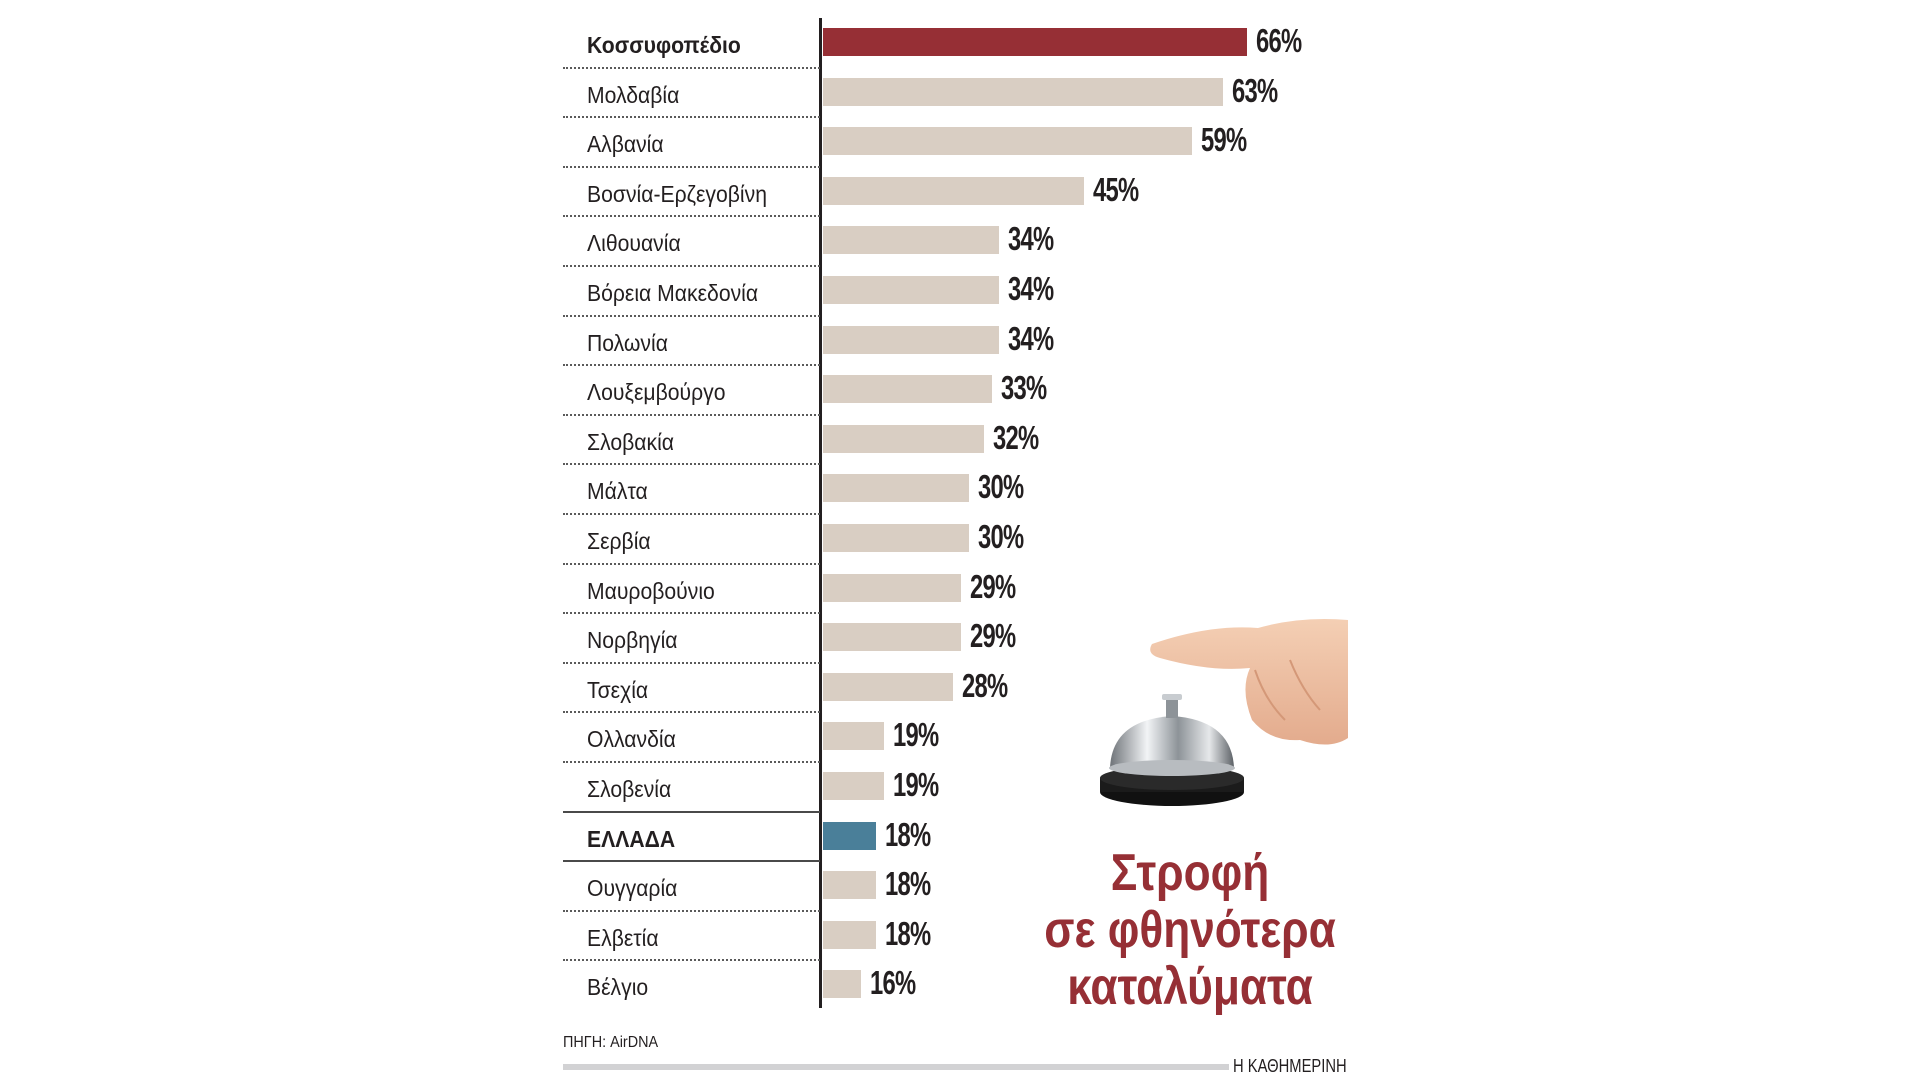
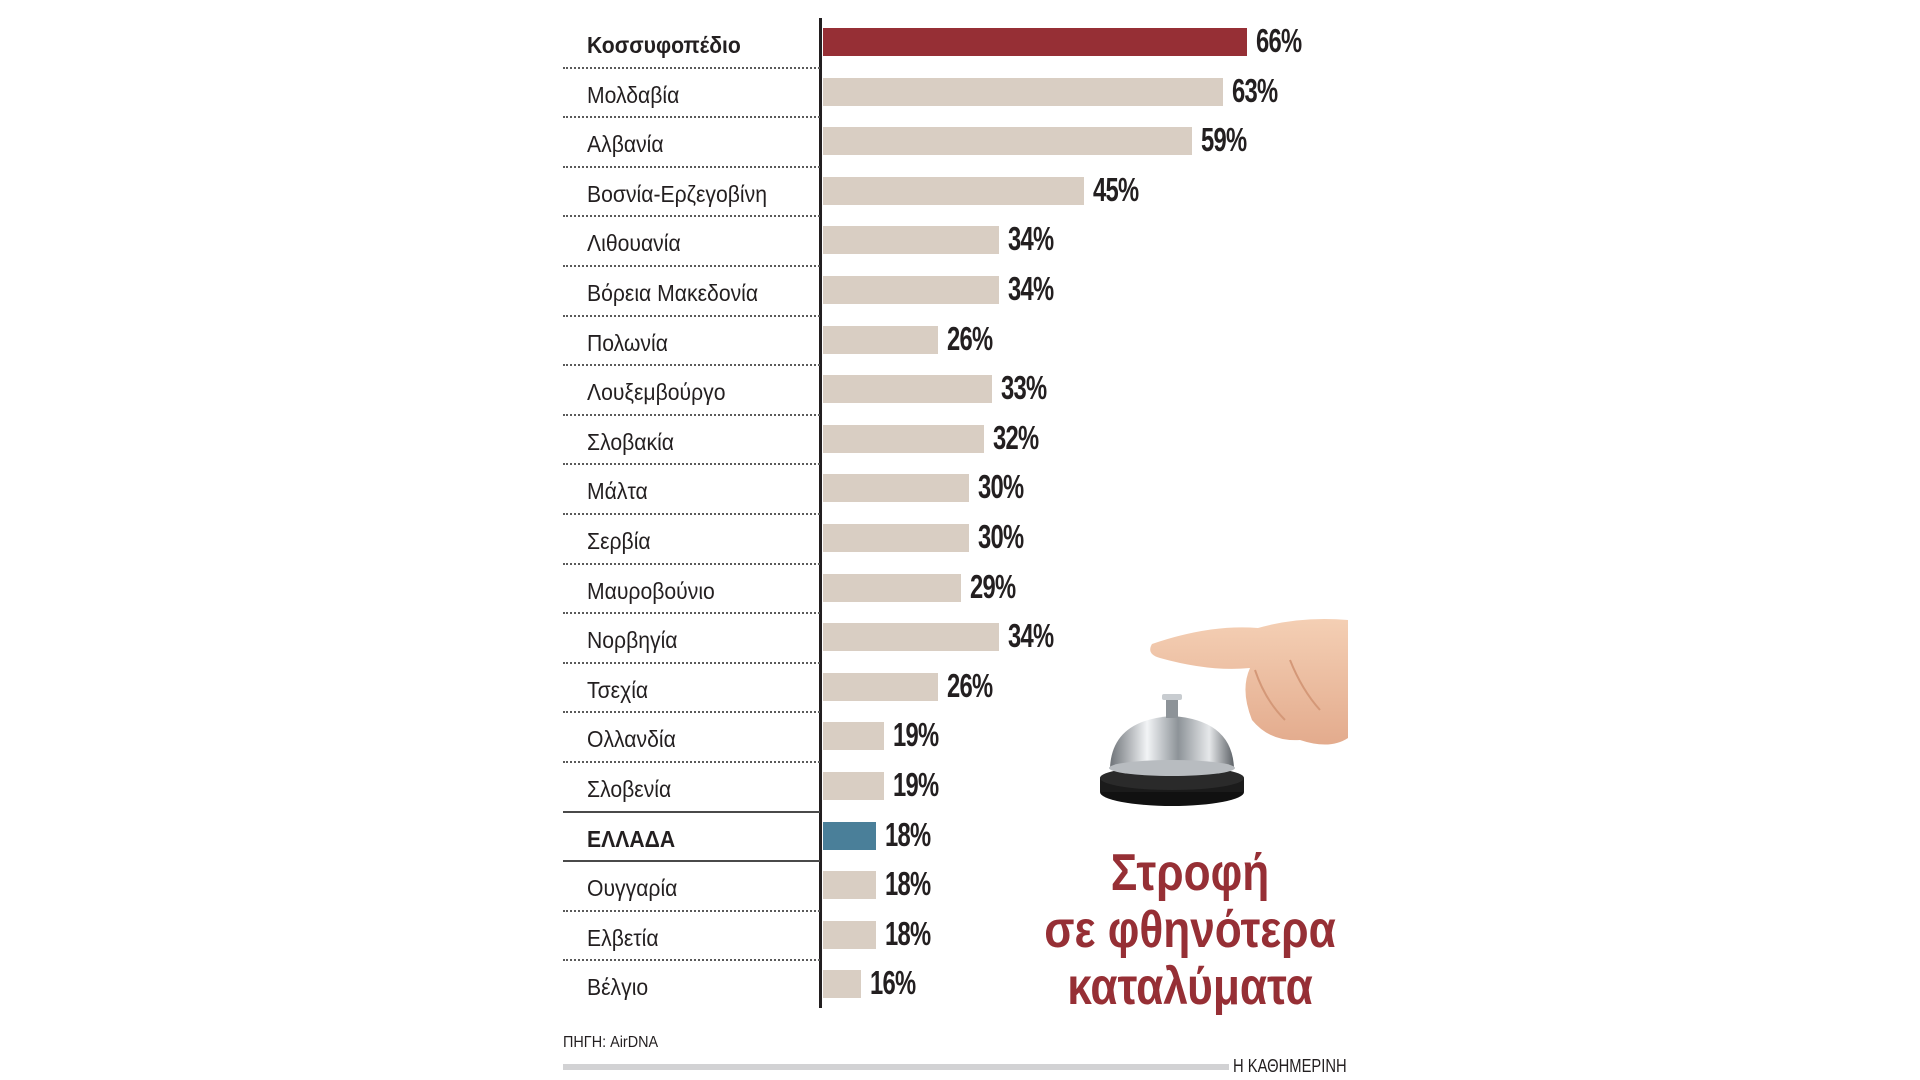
Πολωνία: 34% -> 26%
Νορβηγία: 29% -> 34%
Τσεχία: 28% -> 26%
